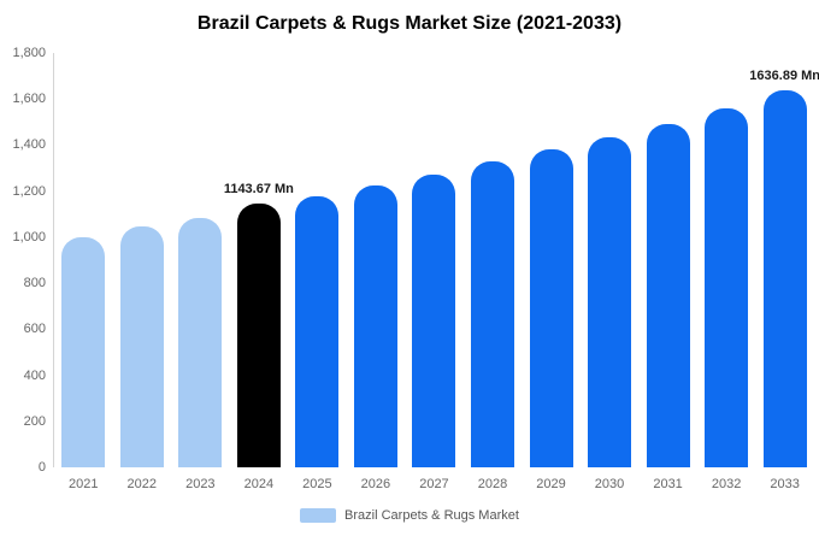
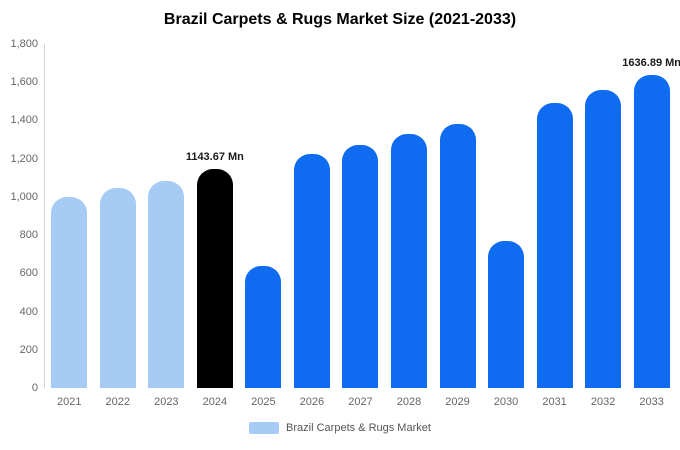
2025: 1180 -> 640
2030: 1440 -> 770
